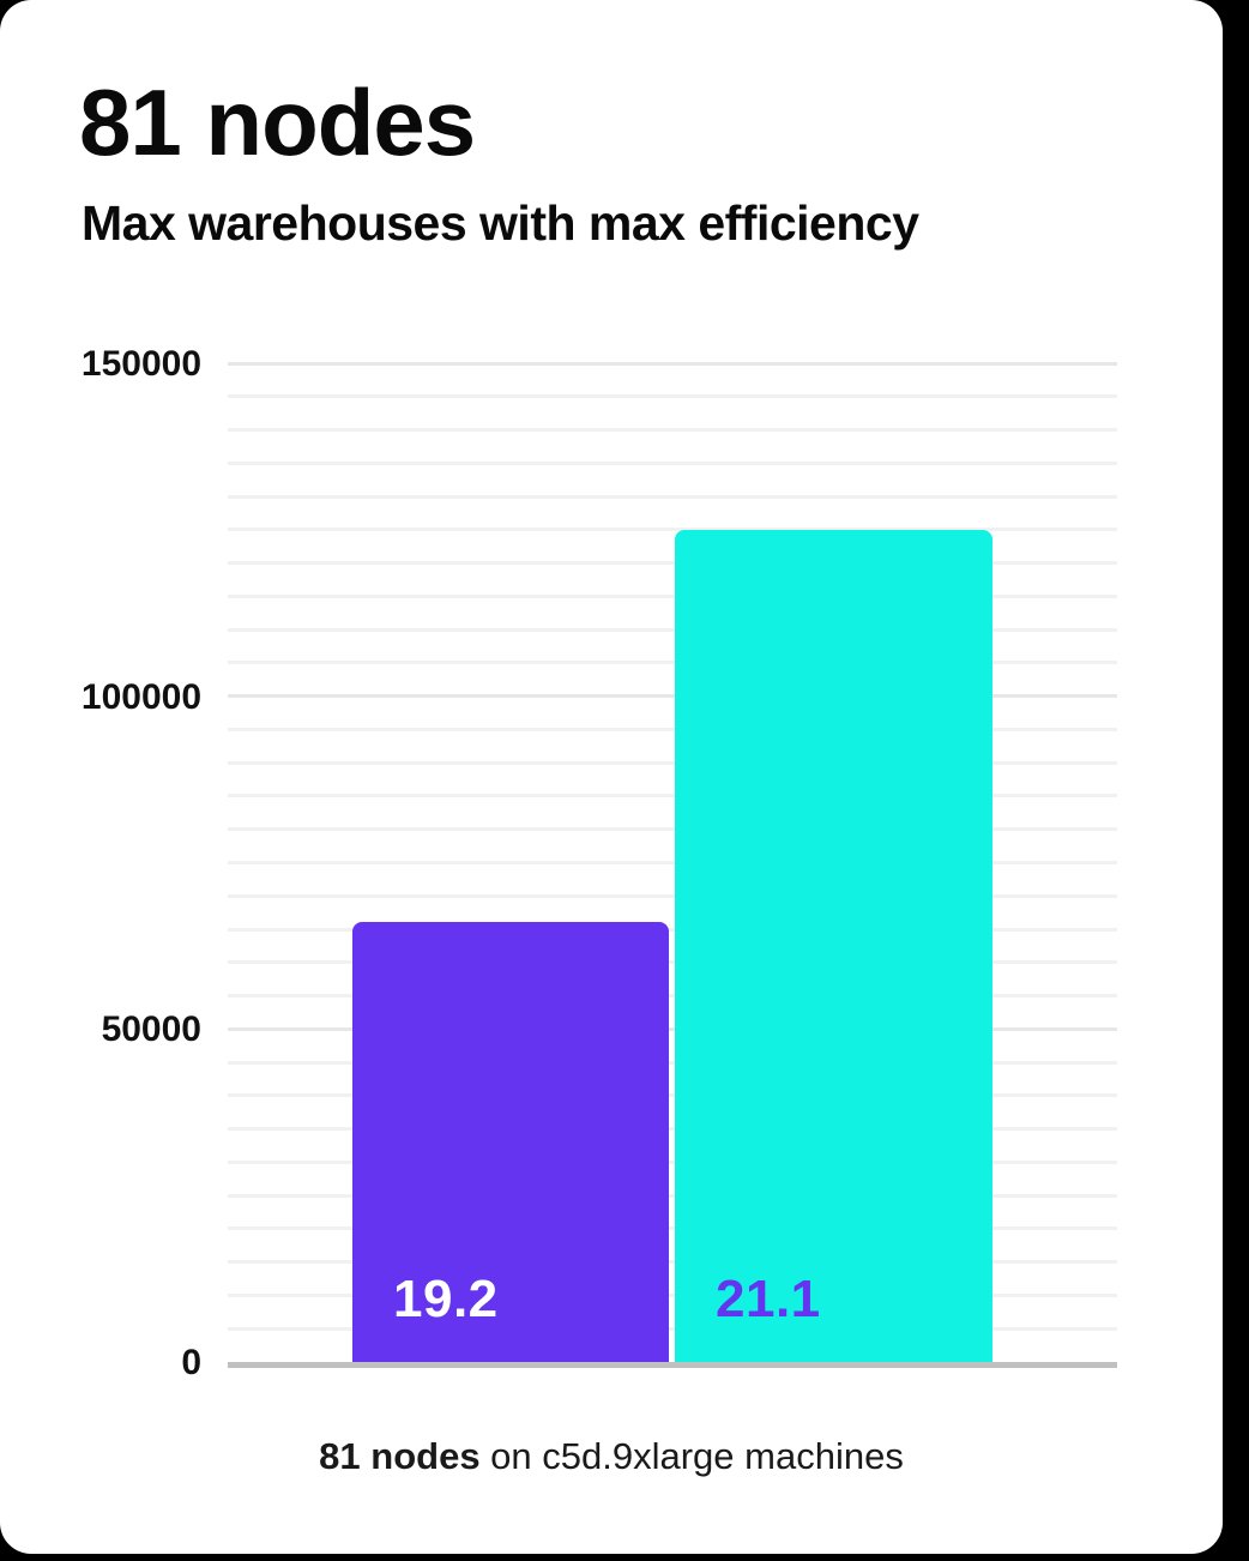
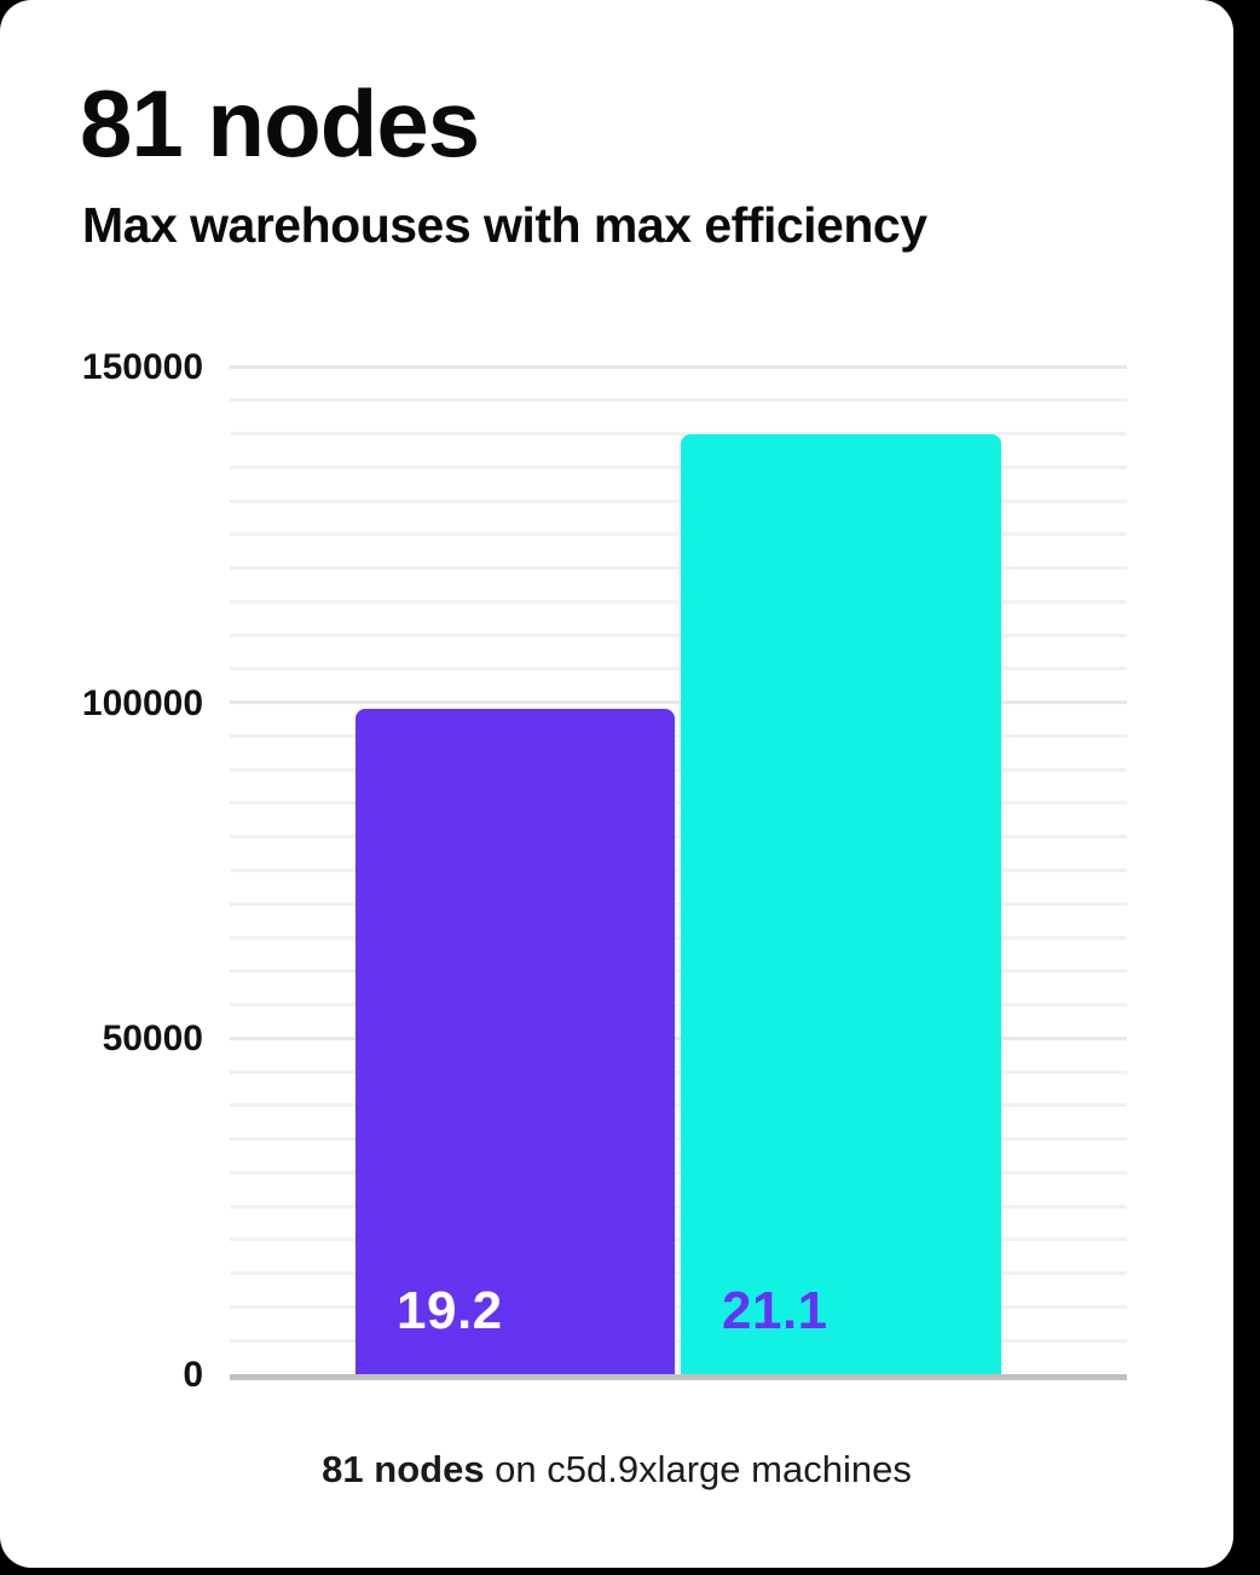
19.2: 66000 -> 99000
21.1: 125000 -> 140000
